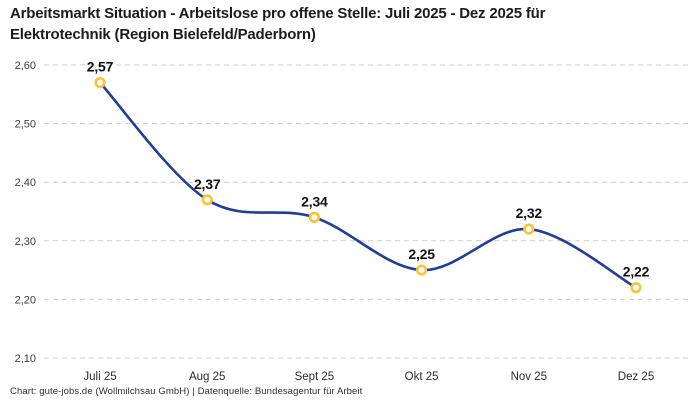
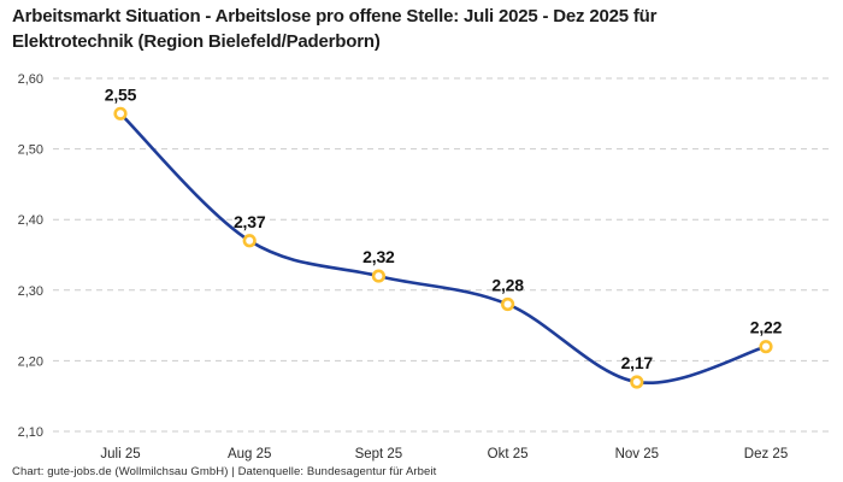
Juli 25: 2,57 -> 2,55
Sept 25: 2,34 -> 2,32
Okt 25: 2,25 -> 2,28
Nov 25: 2,32 -> 2,17
